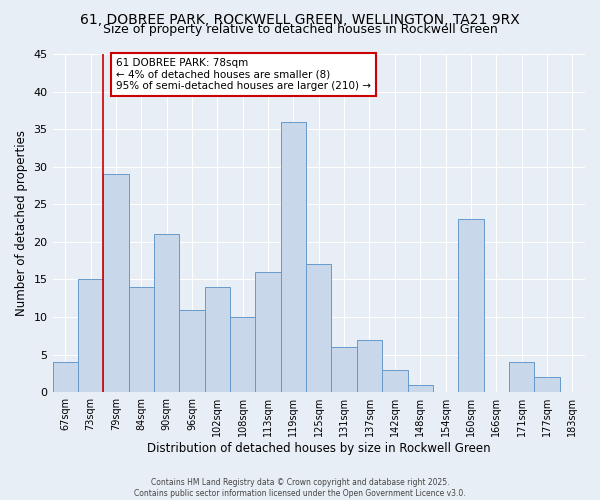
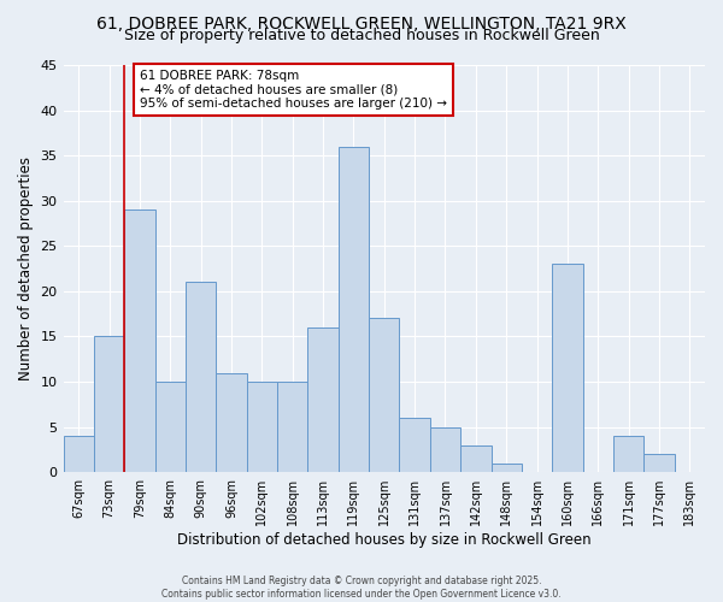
84sqm: 14 -> 10
102sqm: 14 -> 10
137sqm: 7 -> 5
